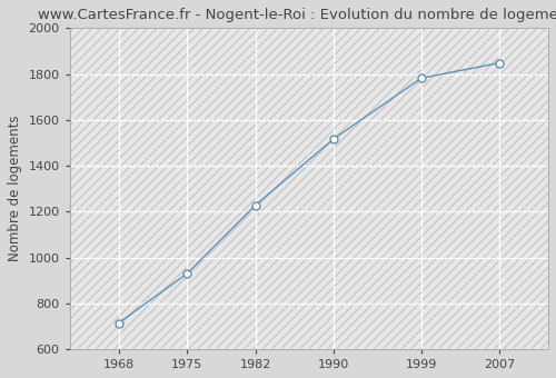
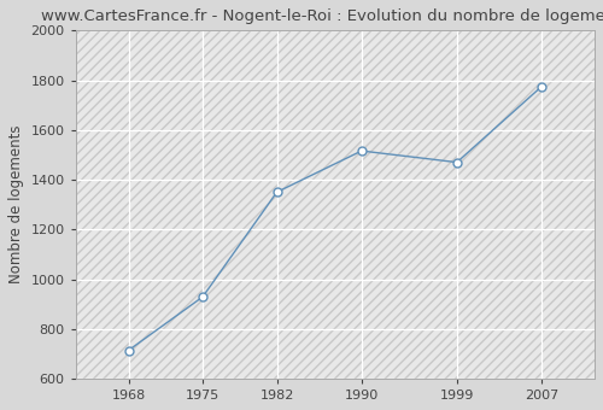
1982: 1227 -> 1350
1999: 1782 -> 1470
2007: 1848 -> 1775
